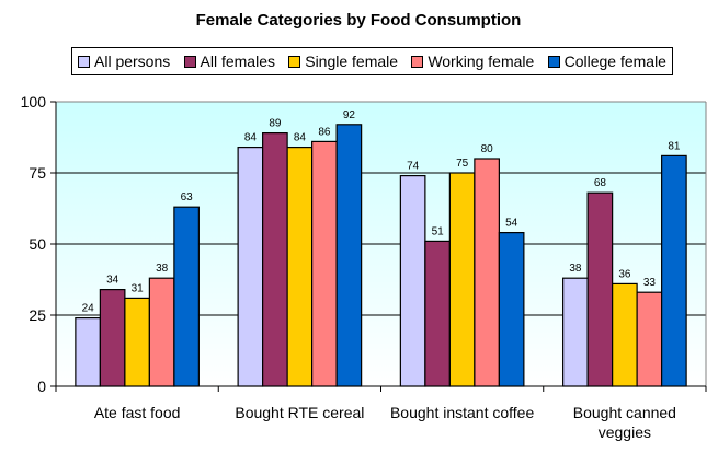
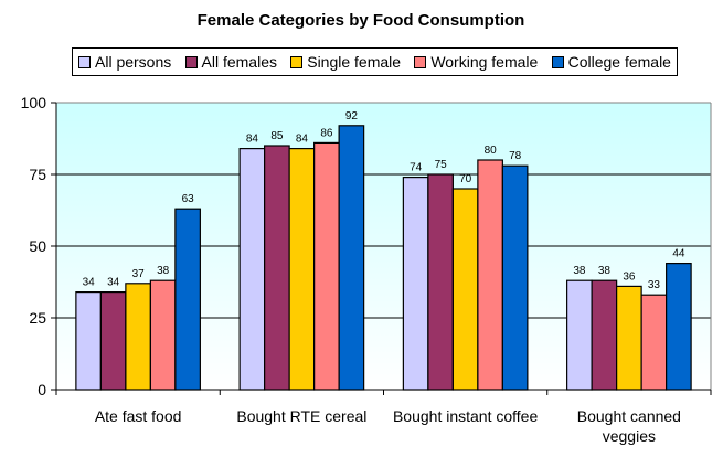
All persons/Ate fast food: 24 -> 34
Single female/Ate fast food: 31 -> 37
All females/Bought RTE cereal: 89 -> 85
All females/Bought instant coffee: 51 -> 75
Single female/Bought instant coffee: 75 -> 70
College female/Bought instant coffee: 54 -> 78
All females/Bought canned veggies: 68 -> 38
College female/Bought canned veggies: 81 -> 44
